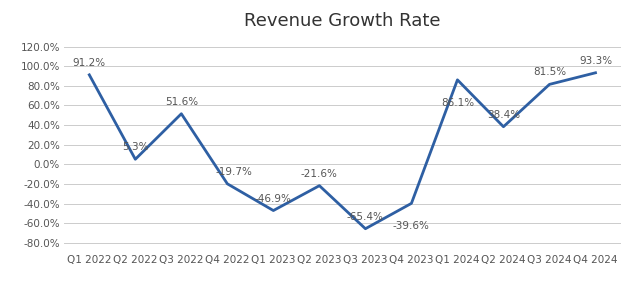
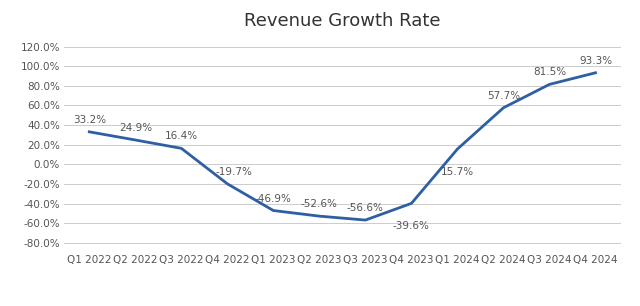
Q1 2022: 91.2% -> 33.2%
Q2 2022: 5.3% -> 24.9%
Q3 2022: 51.6% -> 16.4%
Q2 2023: -21.6% -> -52.6%
Q3 2023: -65.4% -> -56.6%
Q1 2024: 86.1% -> 15.7%
Q2 2024: 38.4% -> 57.7%
